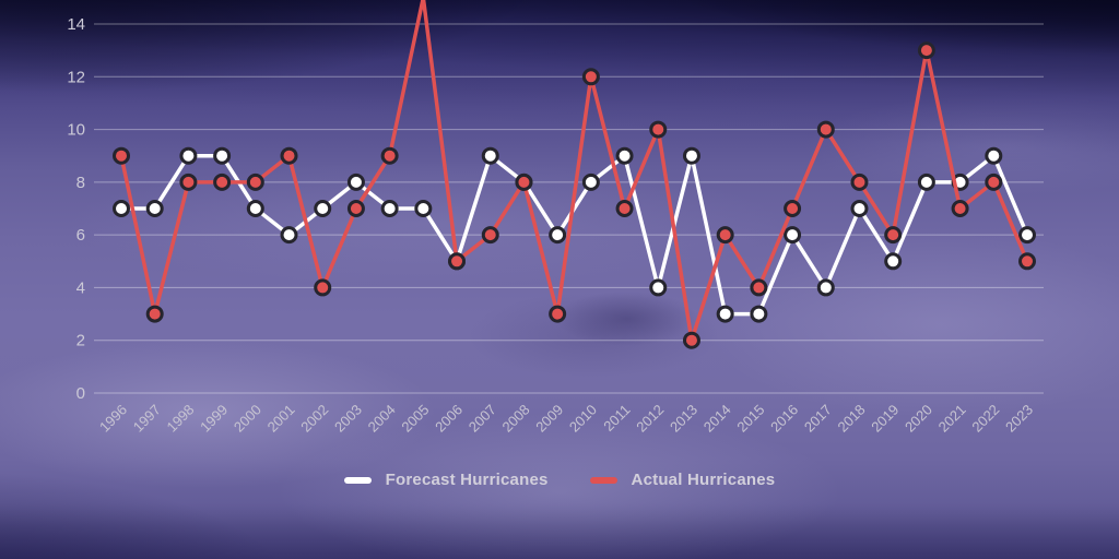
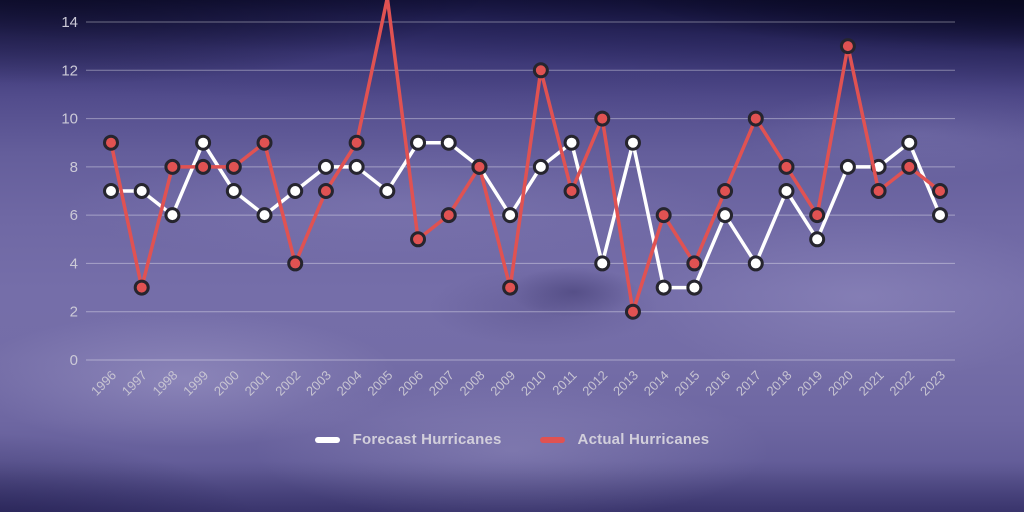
Forecast Hurricanes/1998: 9 -> 6
Forecast Hurricanes/2004: 7 -> 8
Forecast Hurricanes/2006: 5 -> 9
Actual Hurricanes/2023: 5 -> 7
